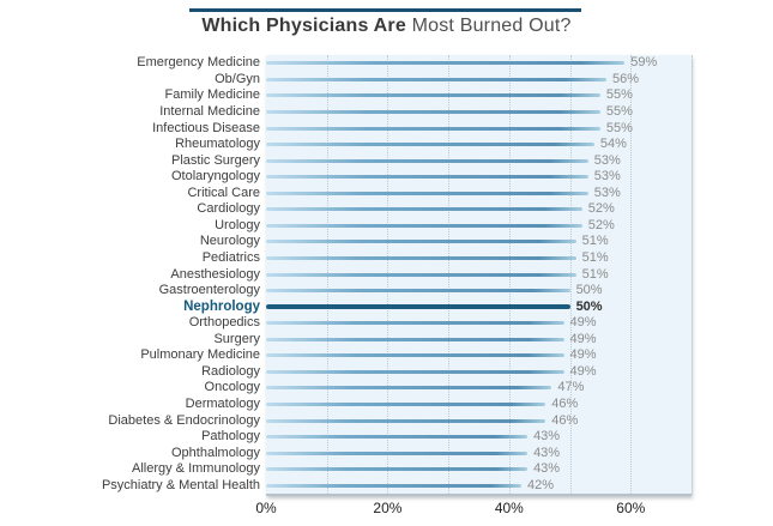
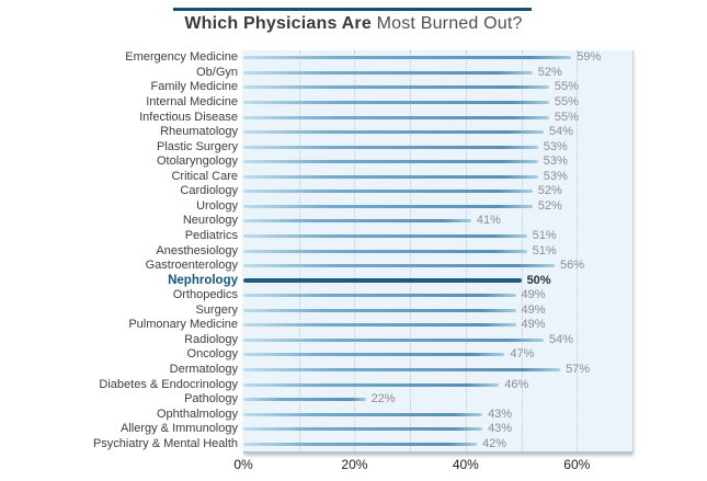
Ob/Gyn: 56% -> 52%
Neurology: 51% -> 41%
Gastroenterology: 50% -> 56%
Radiology: 49% -> 54%
Dermatology: 46% -> 57%
Pathology: 43% -> 22%
